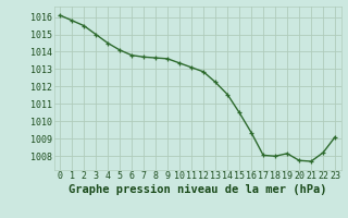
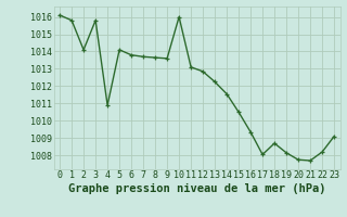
2: 1015.5 -> 1014.1
3: 1015.0 -> 1015.8
4: 1014.5 -> 1010.9
10: 1013.4 -> 1016.0
18: 1008.0 -> 1008.7
